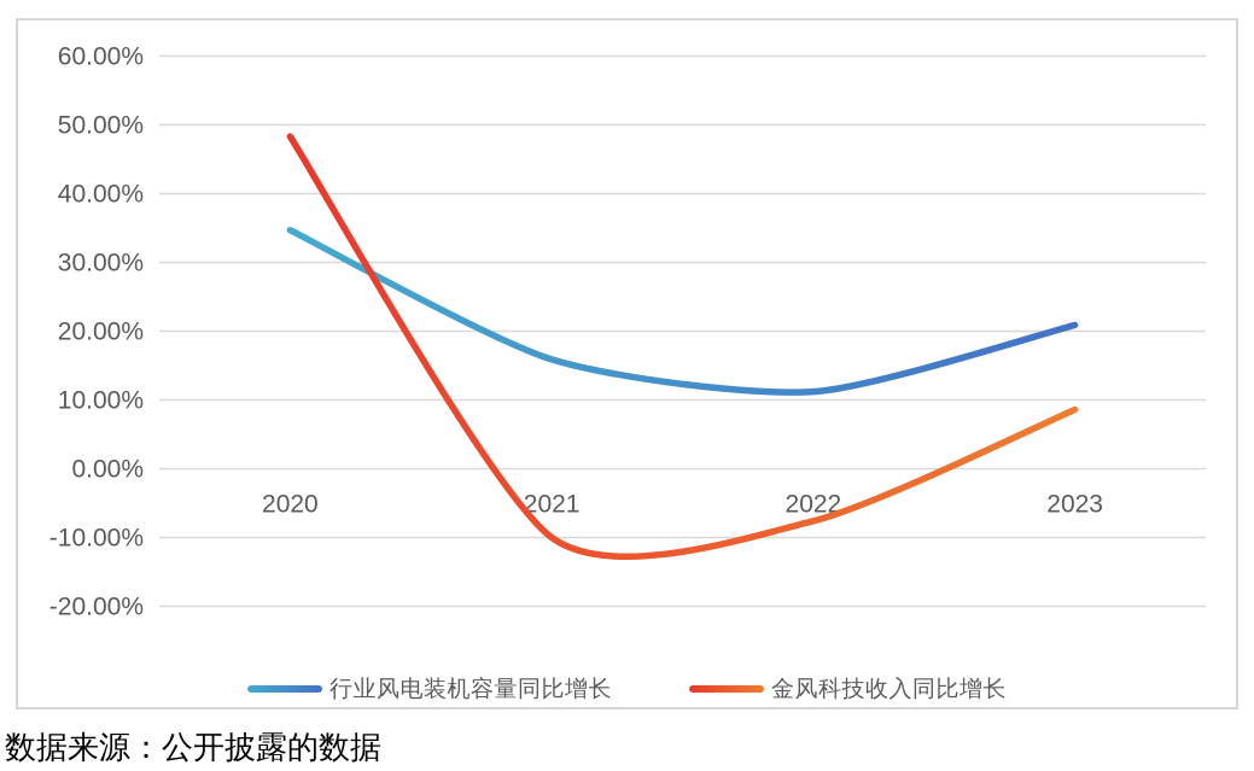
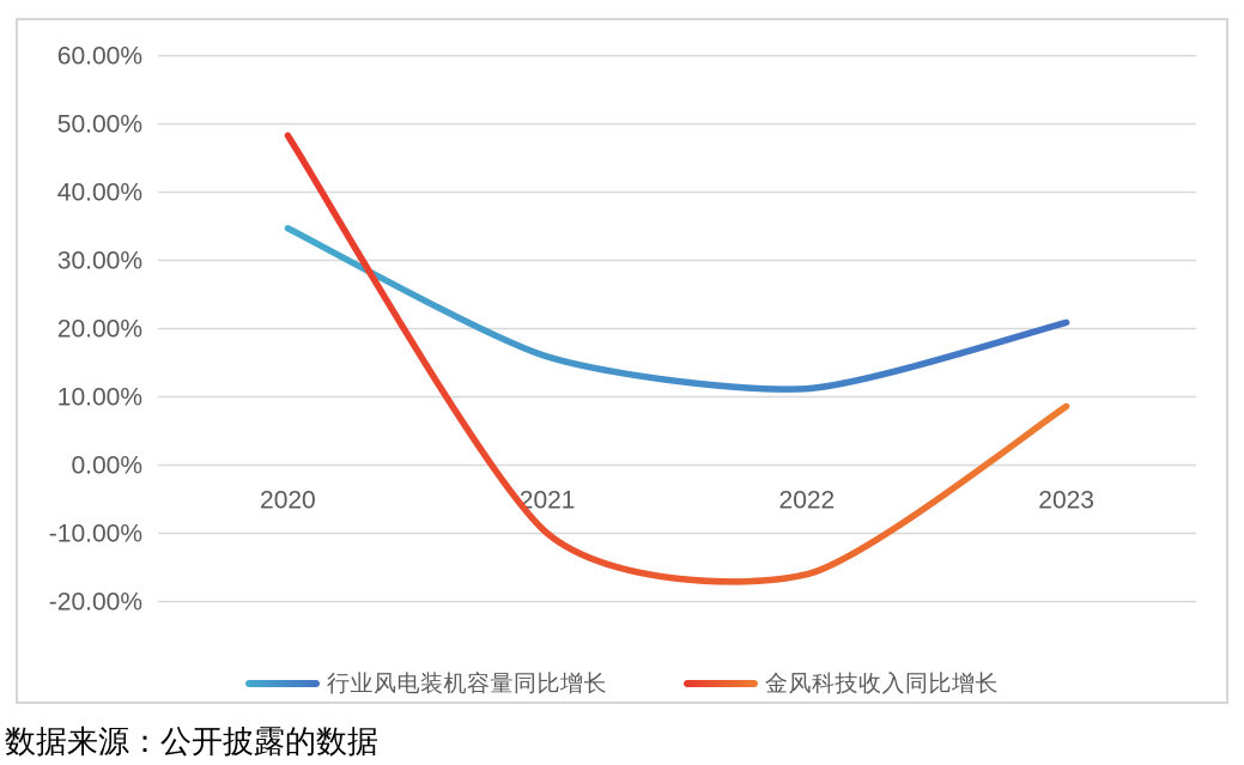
金风科技收入同比增长/2022: -8% -> -16%
